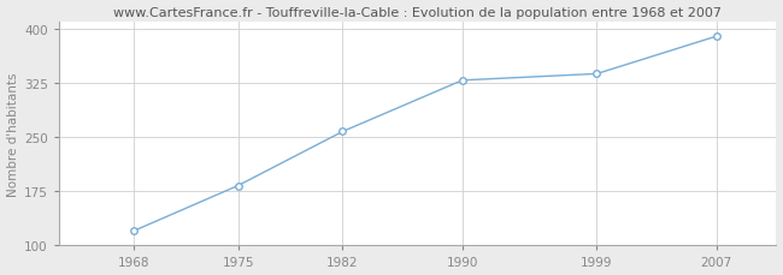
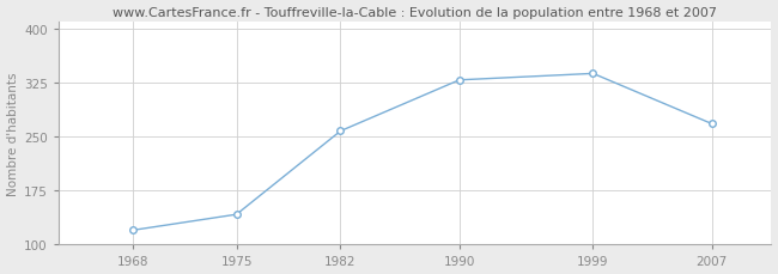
1975: 183 -> 142
2007: 390 -> 268
